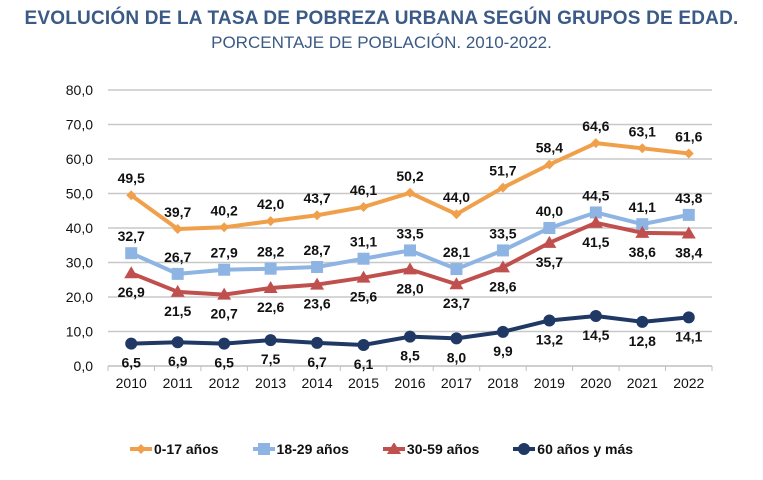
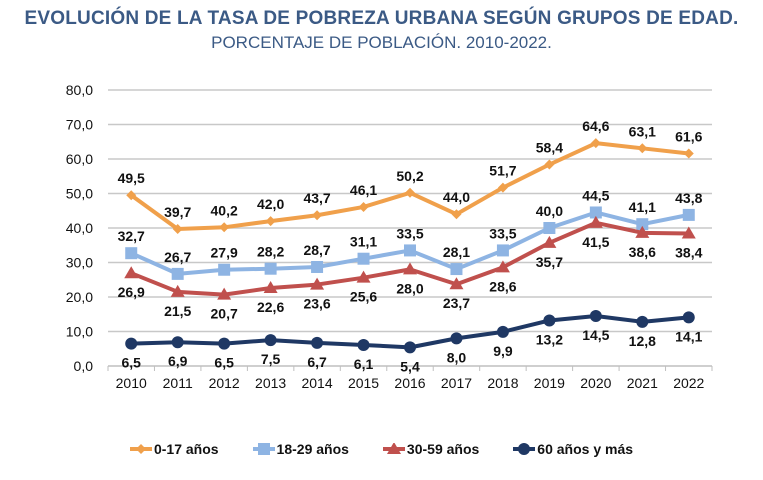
60 años y más/2016: 8,5 -> 5,4
